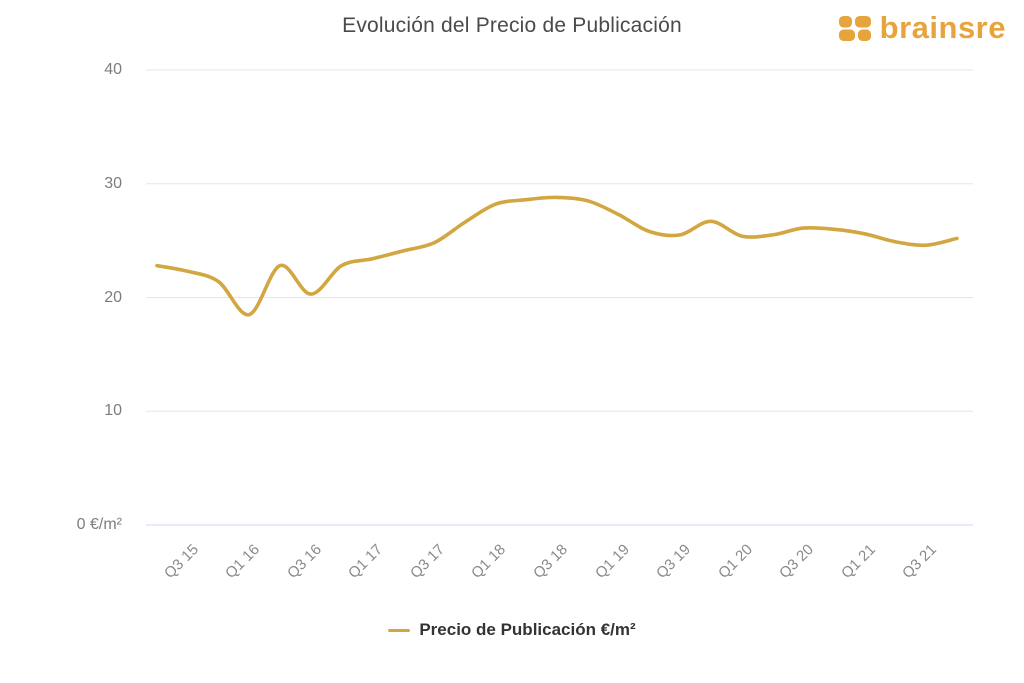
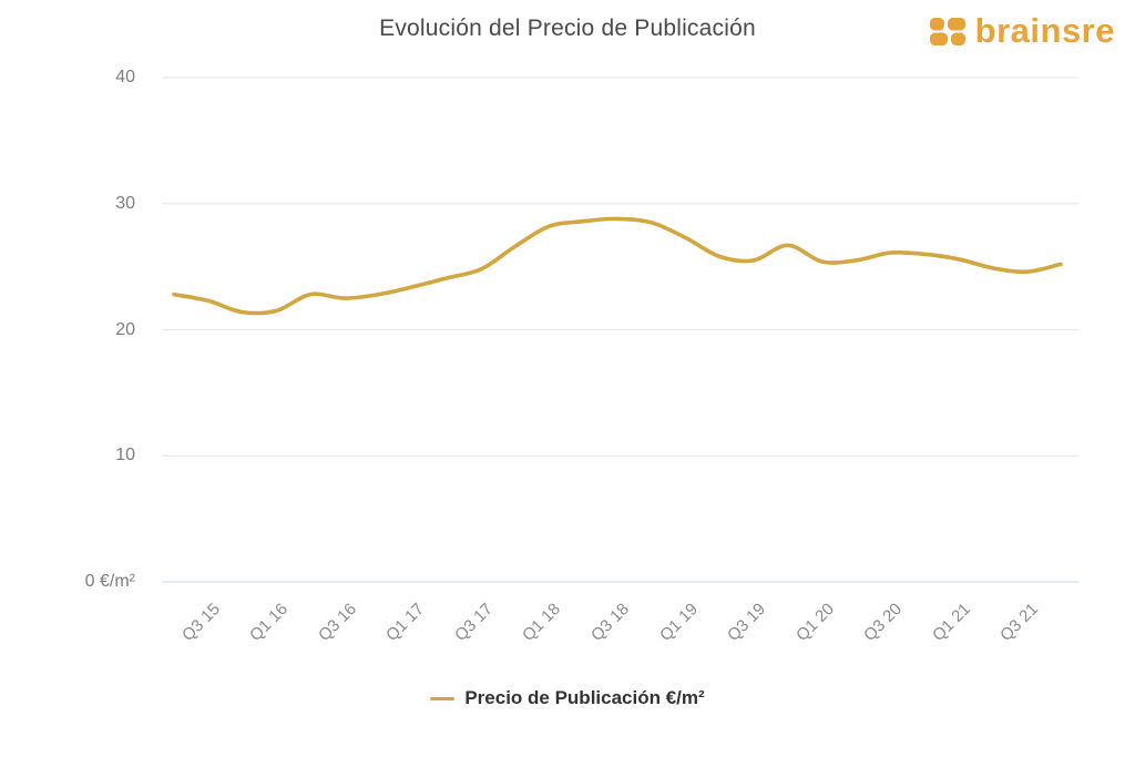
Q1 16: 18.5 -> 21.5
Q3 16: 20.3 -> 22.5
